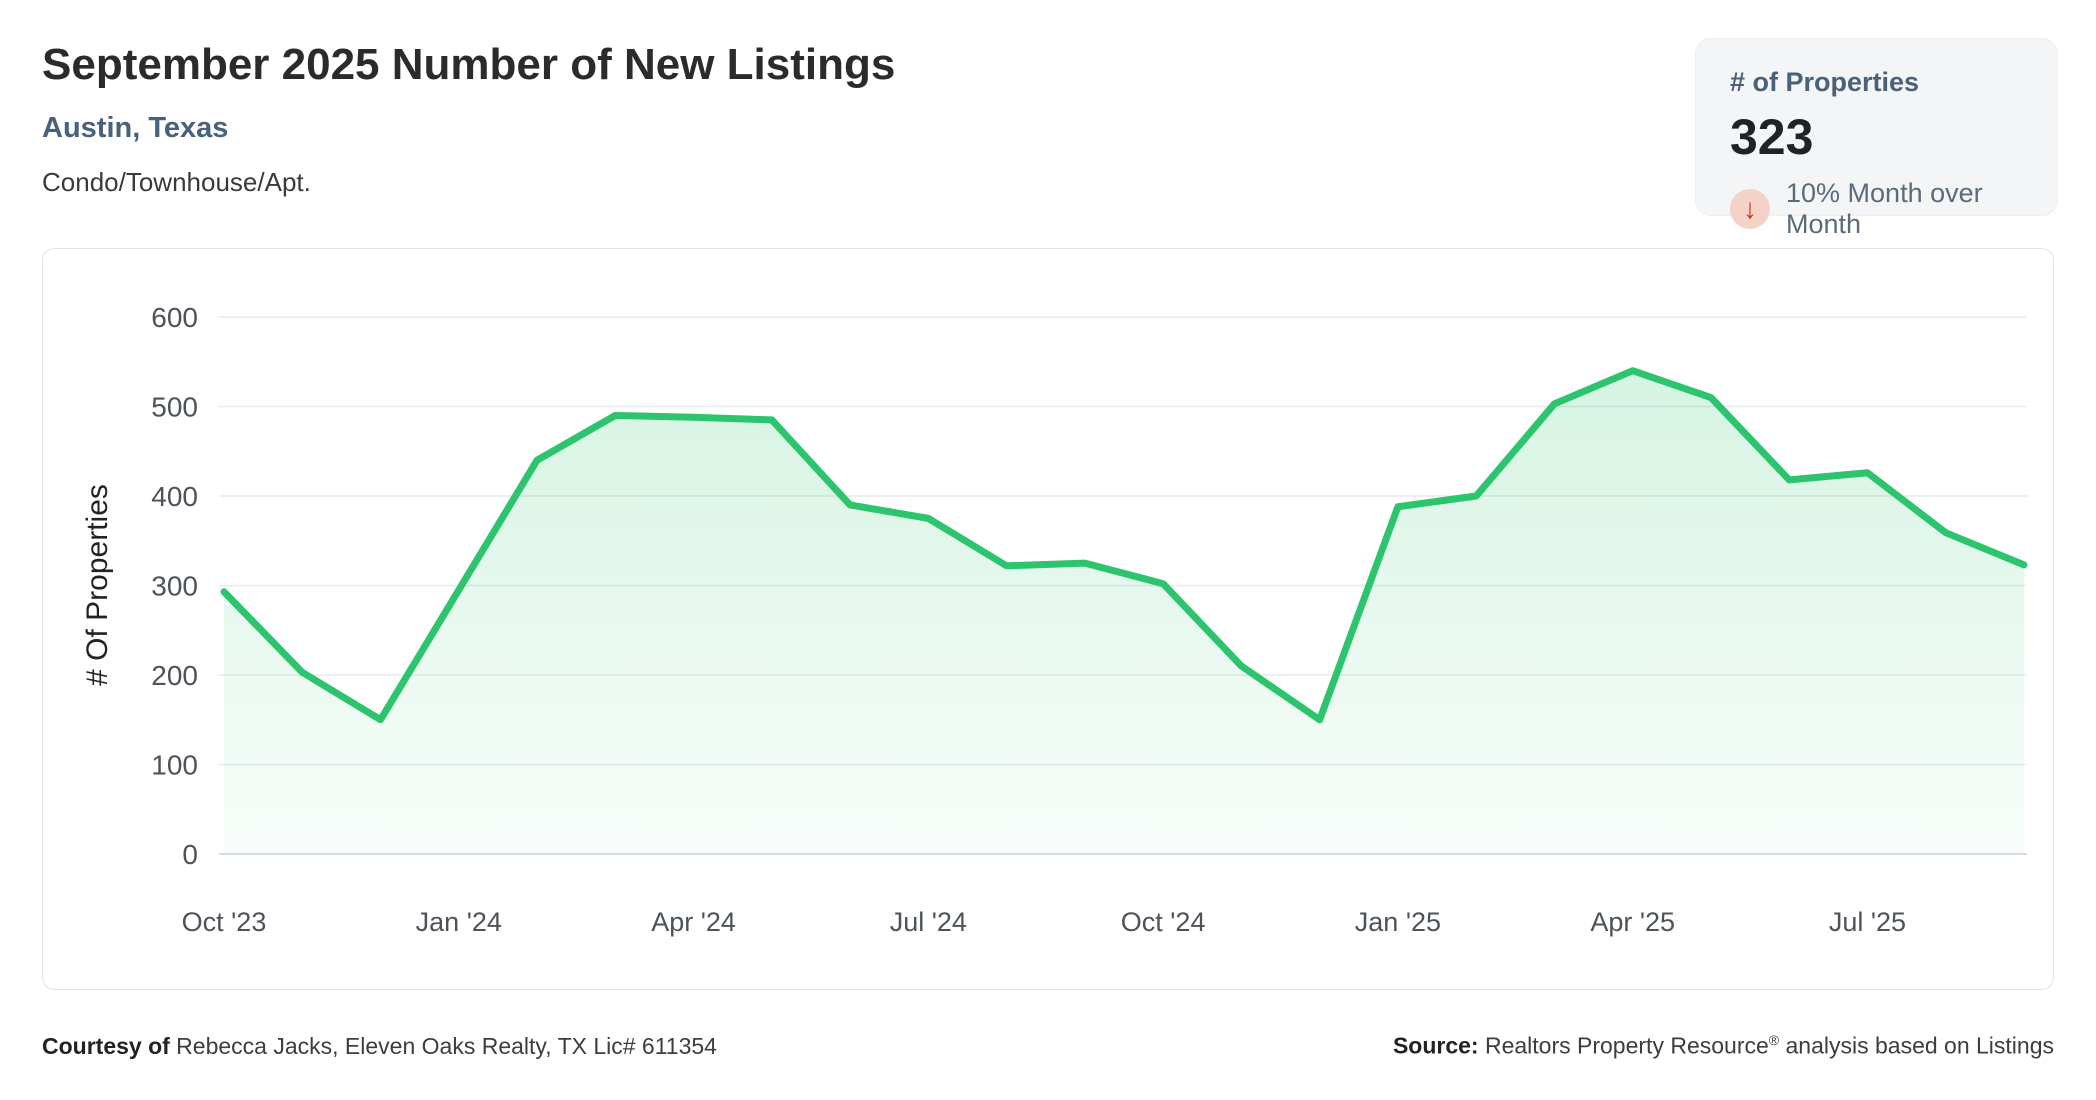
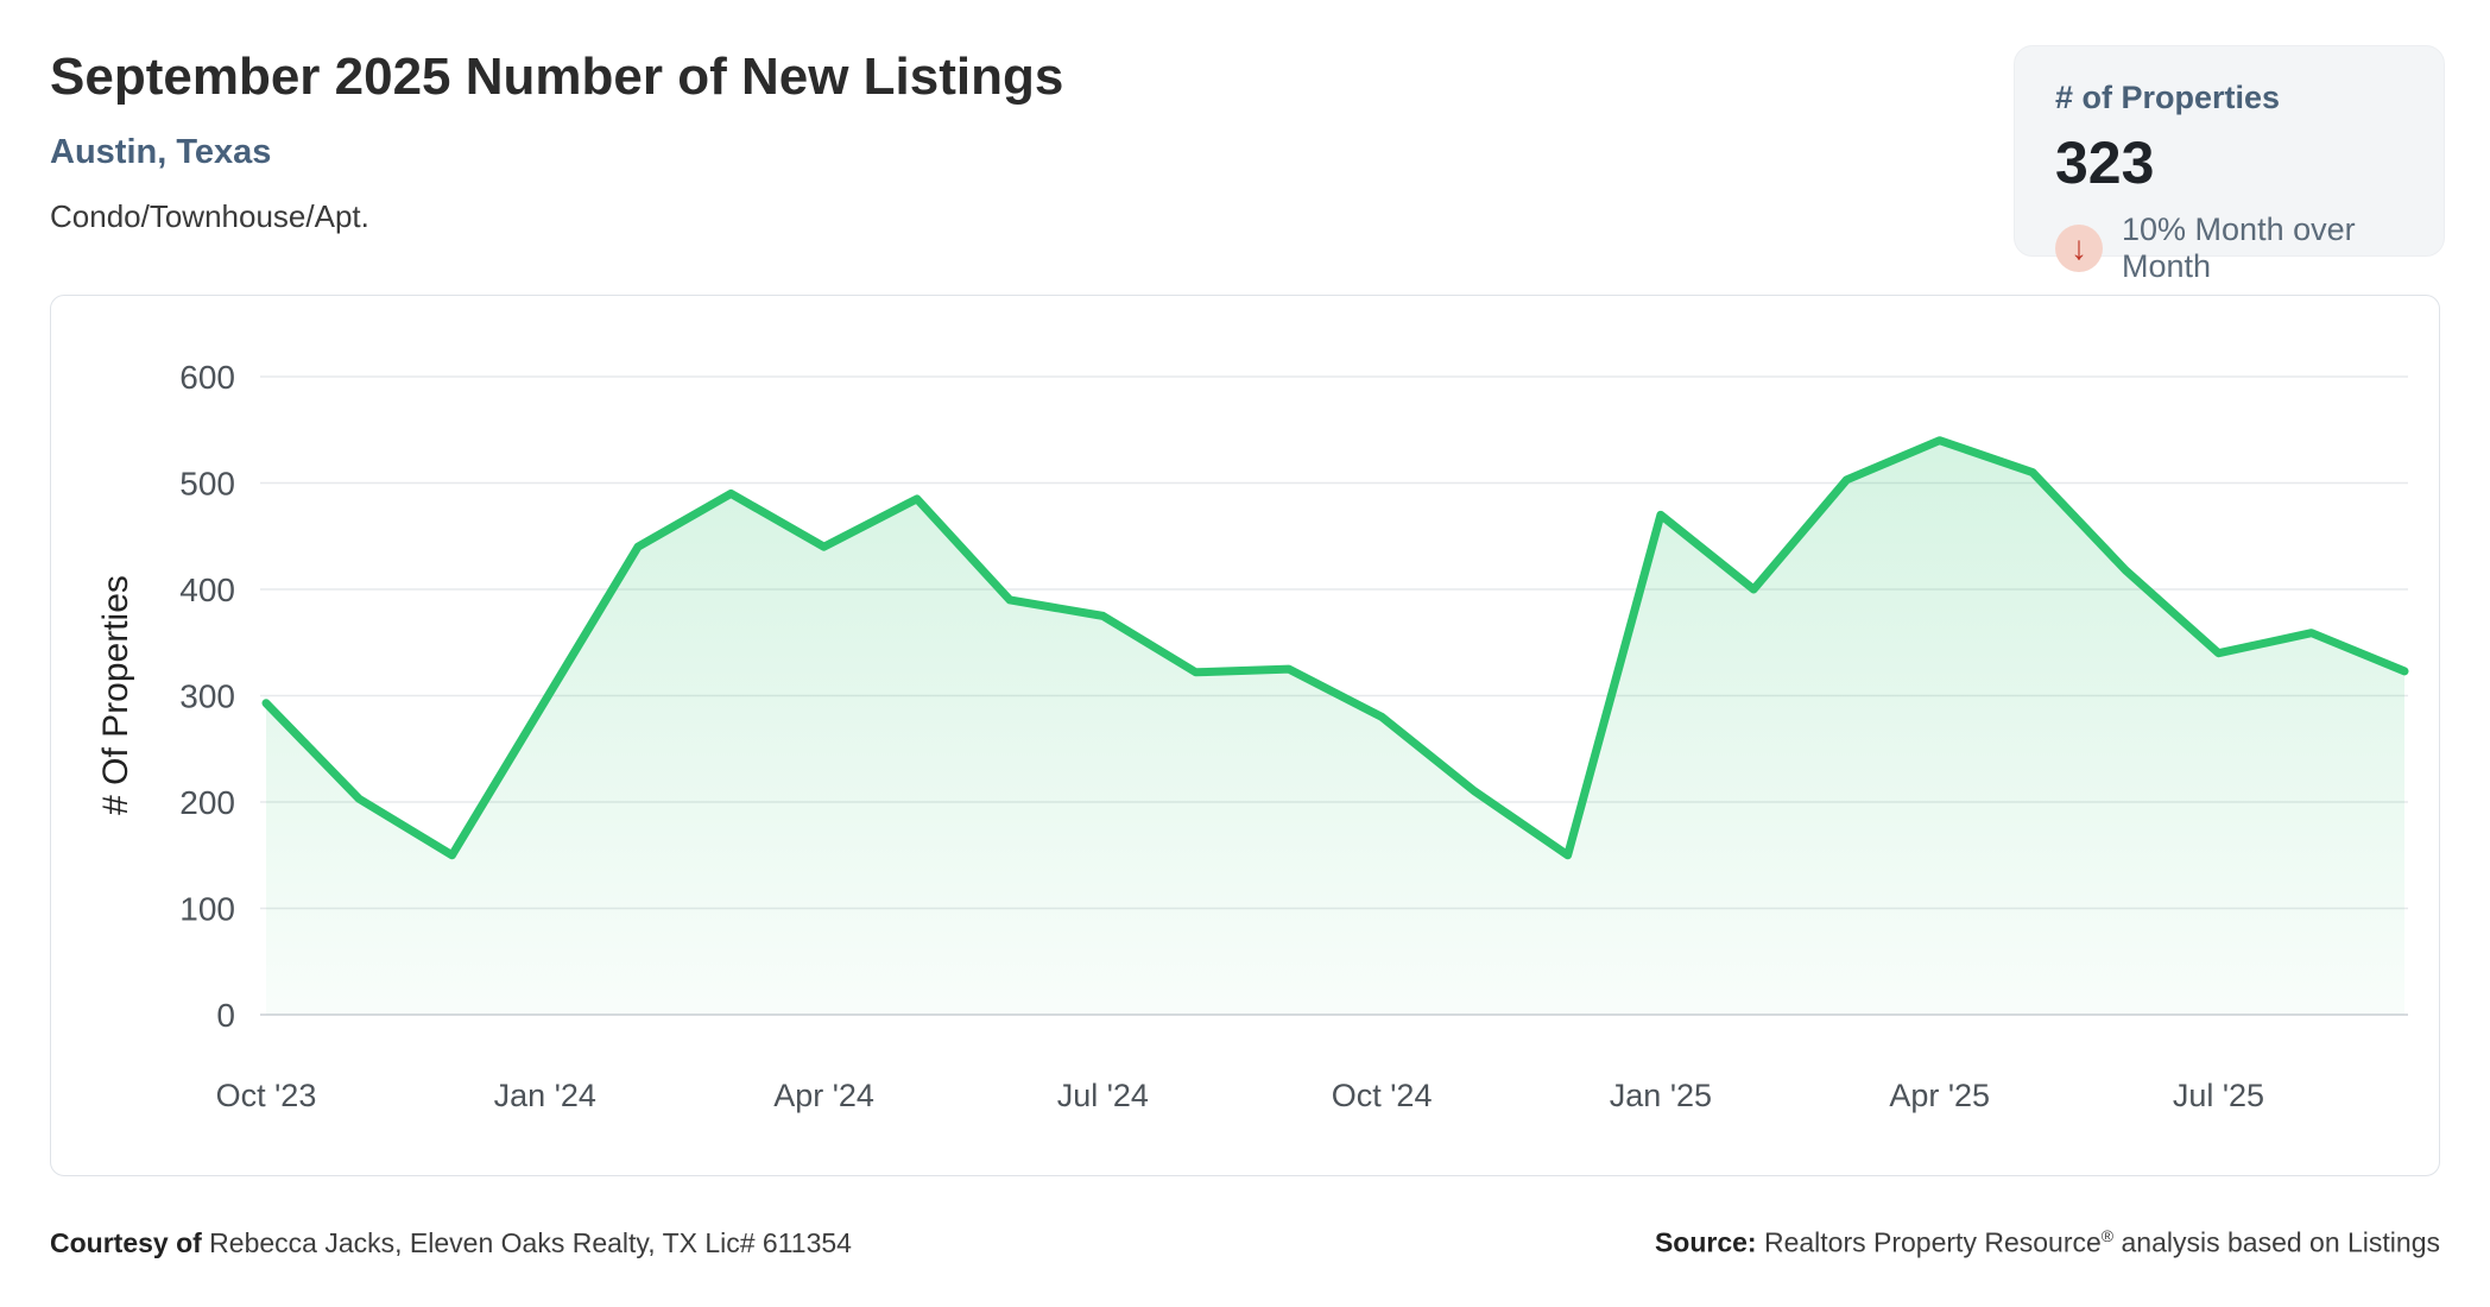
Apr '24: 490 -> 440
Oct '24: 300 -> 280
Jan '25: 390 -> 470
Jul '25: 430 -> 340
